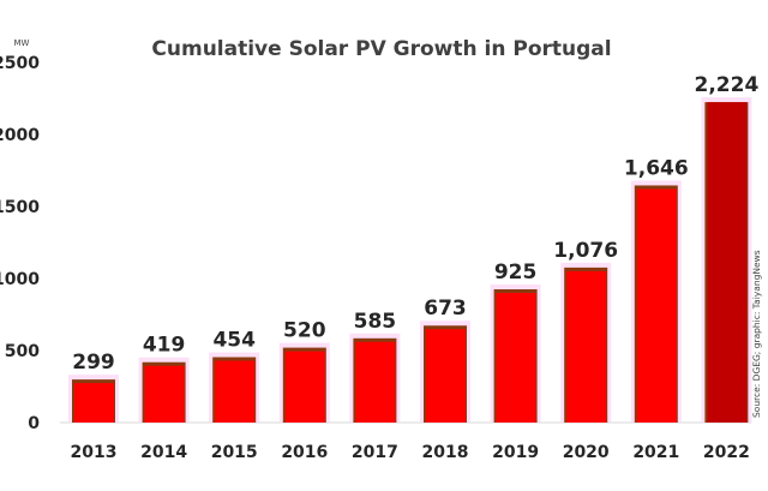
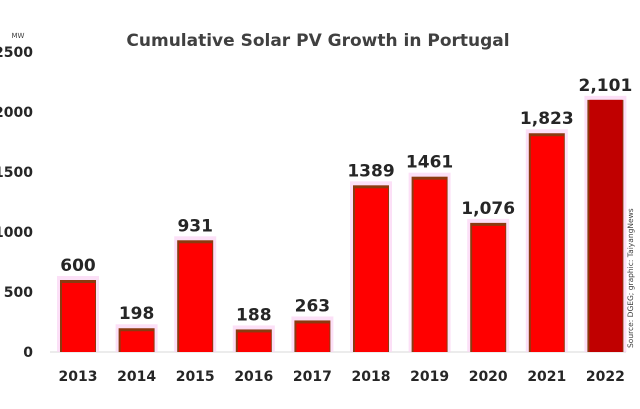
2013: 299 -> 600
2014: 419 -> 198
2015: 454 -> 931
2016: 520 -> 188
2017: 585 -> 263
2018: 673 -> 1389
2019: 925 -> 1461
2021: 1,646 -> 1,823
2022: 2,224 -> 2,101
